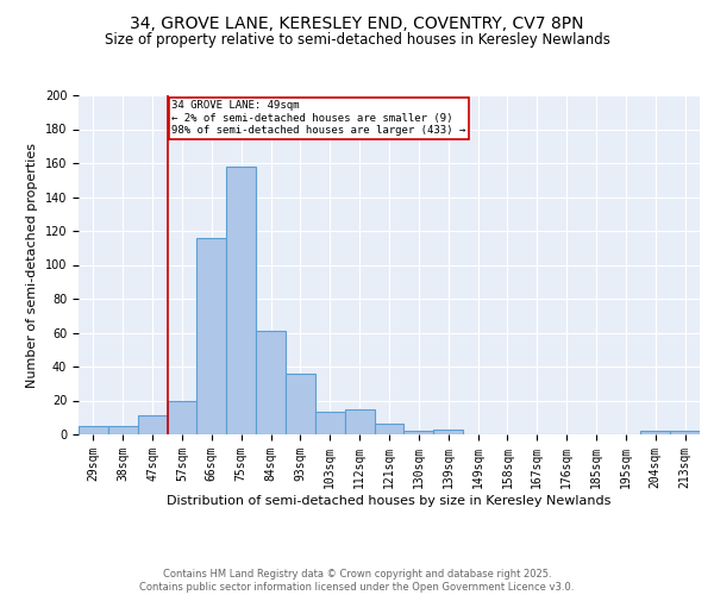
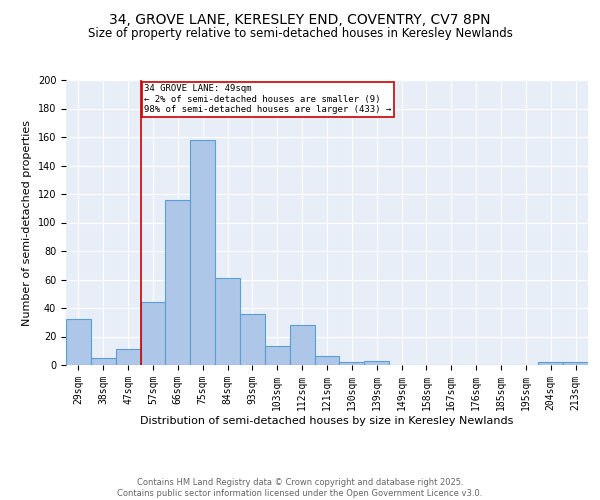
29sqm: 5 -> 32
57sqm: 20 -> 44
112sqm: 15 -> 28
